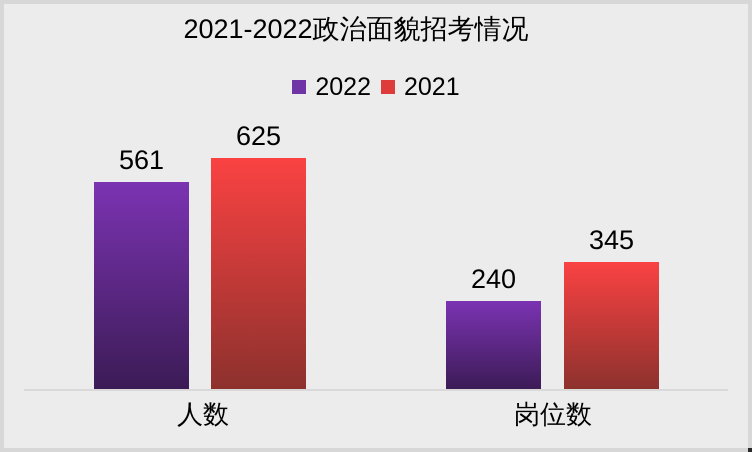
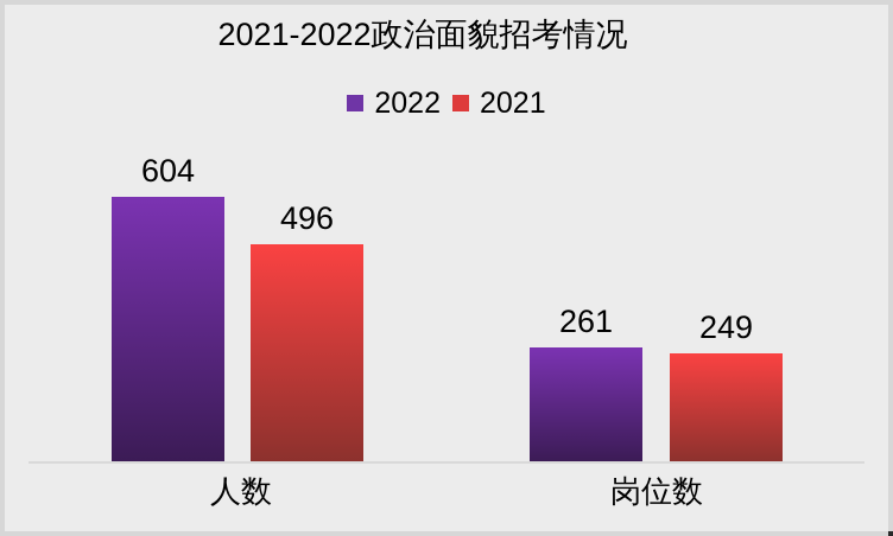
2022/人数: 561 -> 604
2021/人数: 625 -> 496
2022/岗位数: 240 -> 261
2021/岗位数: 345 -> 249
